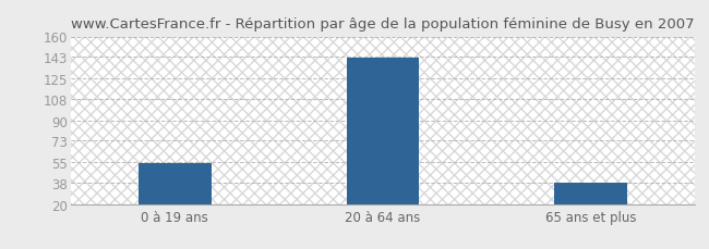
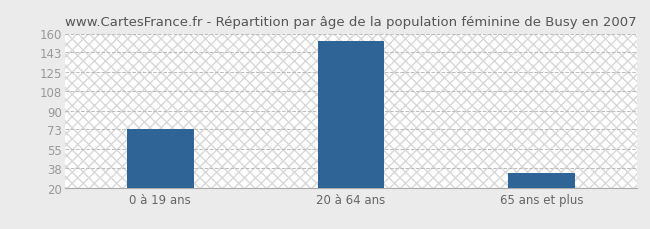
0 à 19 ans: 54 -> 73
20 à 64 ans: 142 -> 153
65 ans et plus: 38 -> 33
